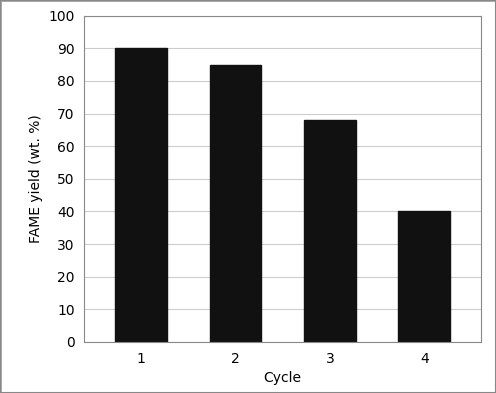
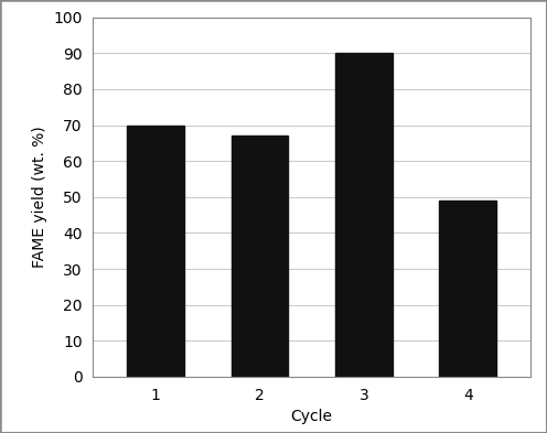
1: 90 -> 70
2: 85 -> 67
3: 68 -> 90
4: 40 -> 49
